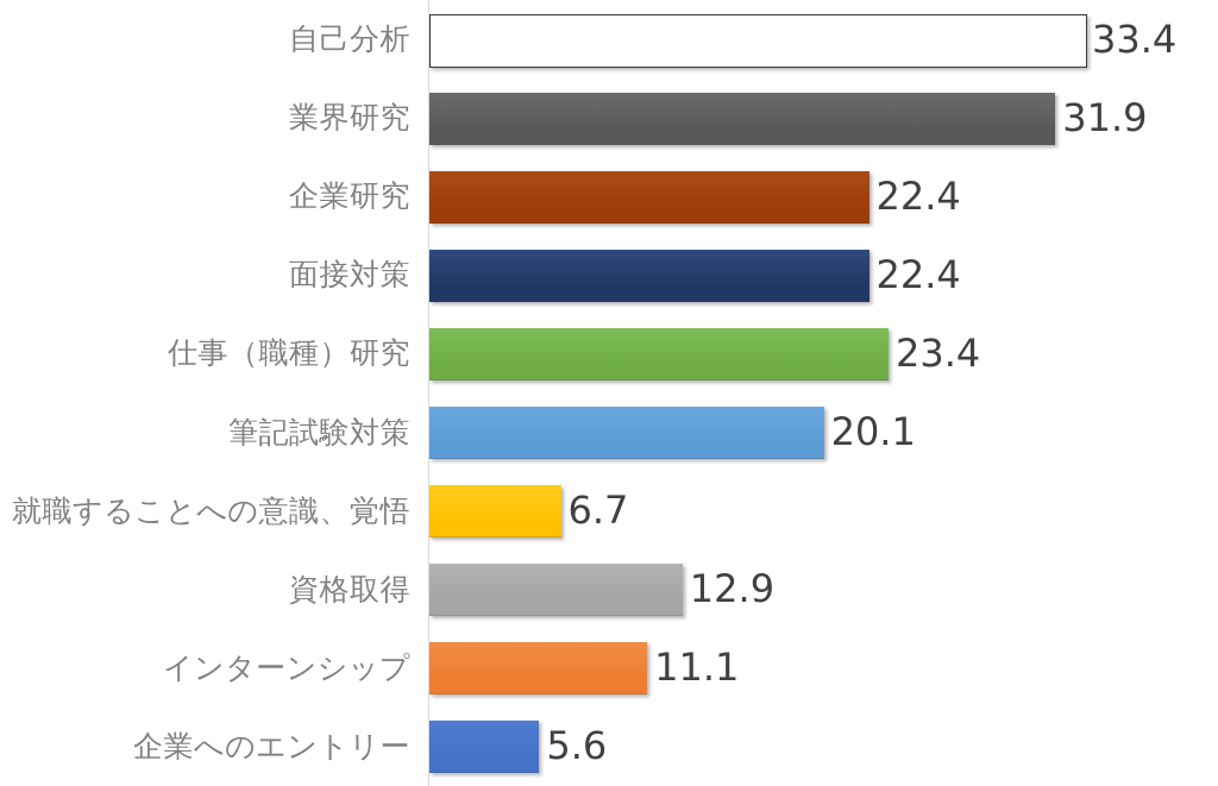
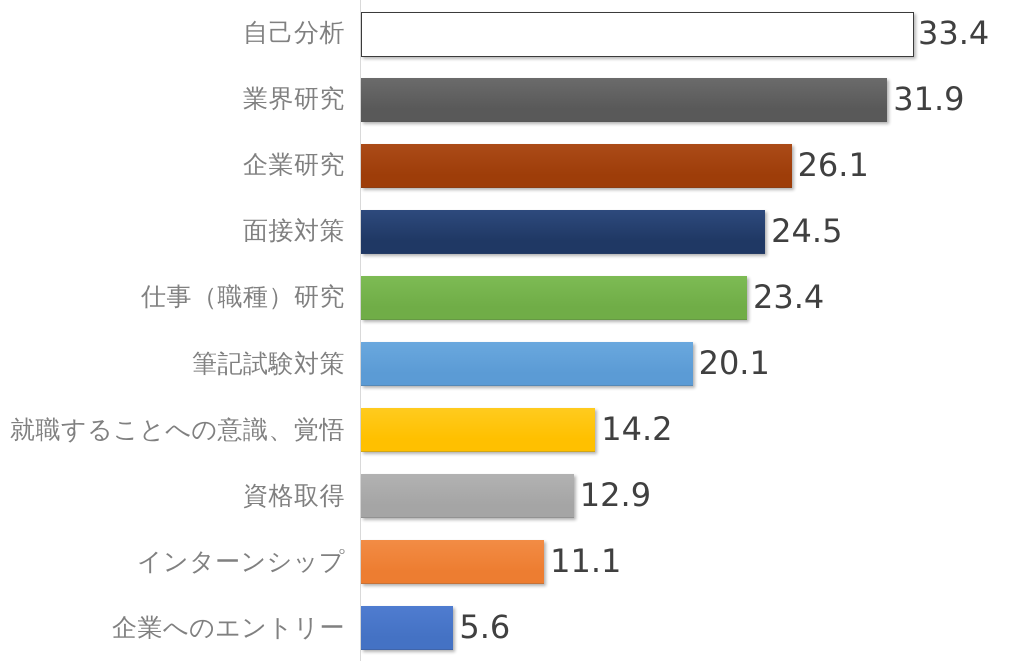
企業研究: 22.4 -> 26.1
面接対策: 22.4 -> 24.5
就職することへの意識、覚悟: 6.7 -> 14.2
